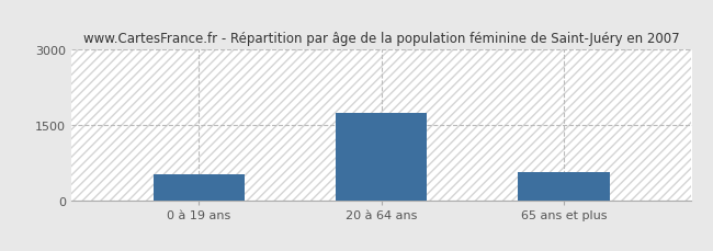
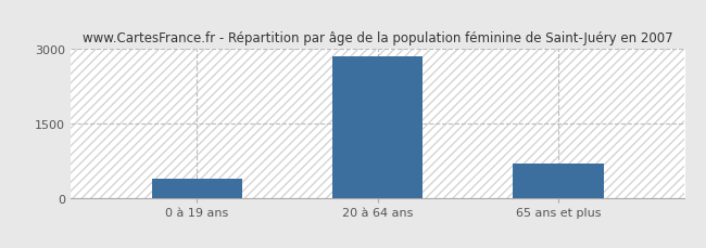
0 à 19 ans: 530 -> 400
20 à 64 ans: 1750 -> 2850
65 ans et plus: 560 -> 700
